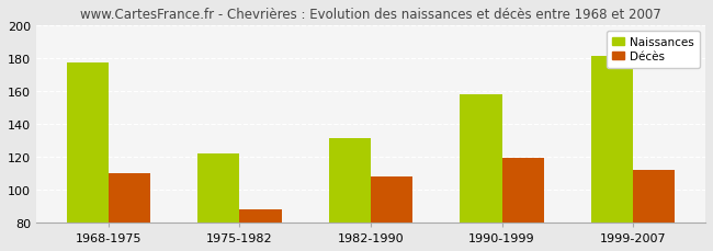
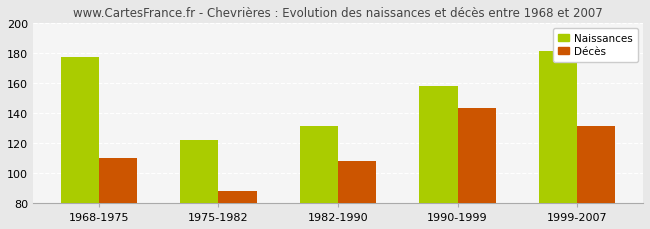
Décès/1990-1999: 119 -> 143
Décès/1999-2007: 112 -> 131
